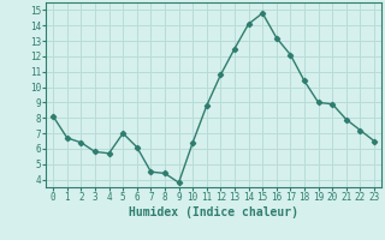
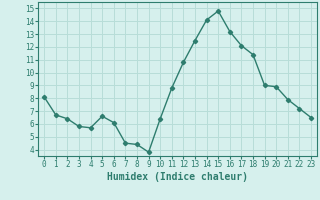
5: 7.0 -> 6.6
18: 10.4 -> 11.4
